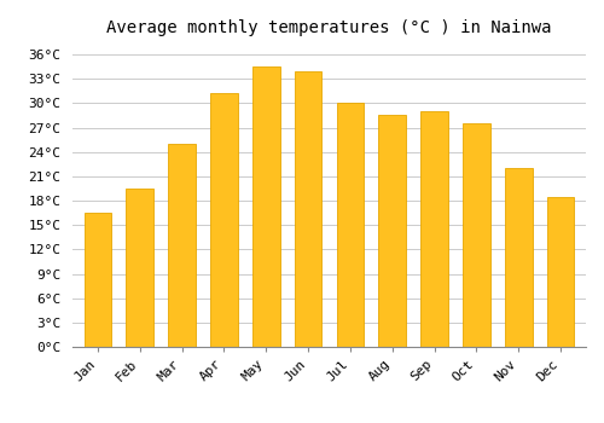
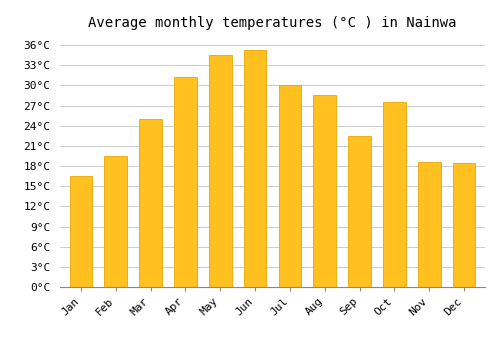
Jun: 34.0°C -> 35.2°C
Sep: 29.0°C -> 22.4°C
Nov: 22.0°C -> 18.6°C
